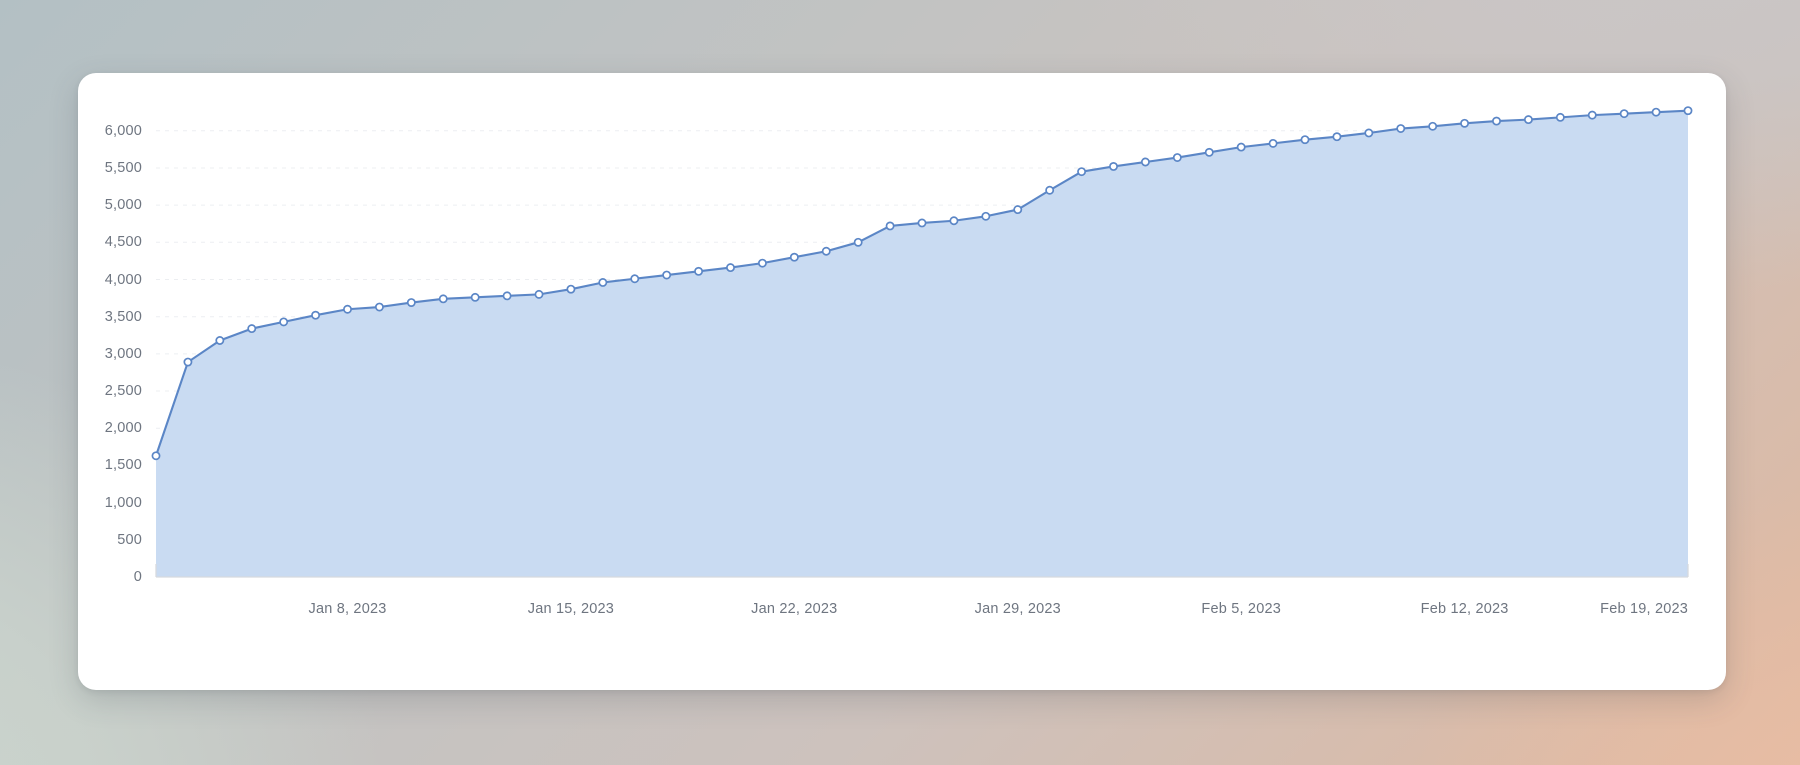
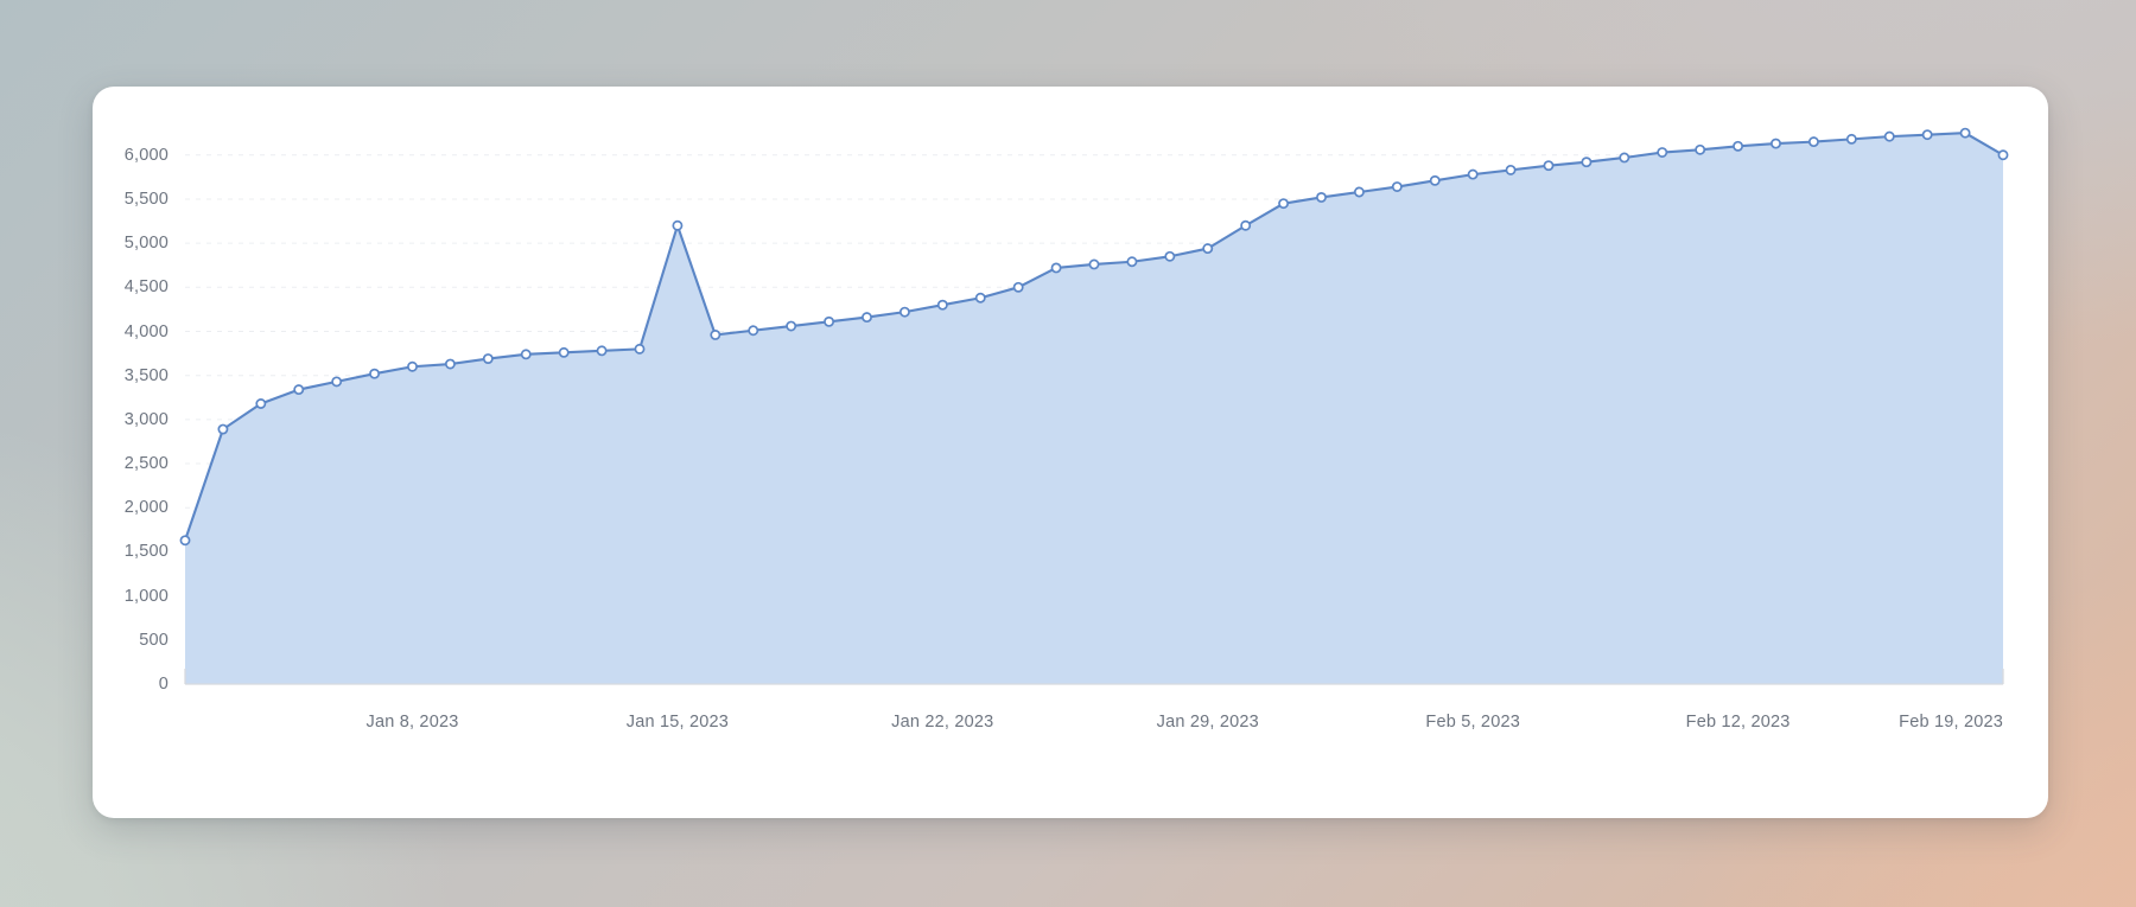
Jan 15, 2023: 3900 -> 5200
Feb 19, 2023: 6300 -> 6000
